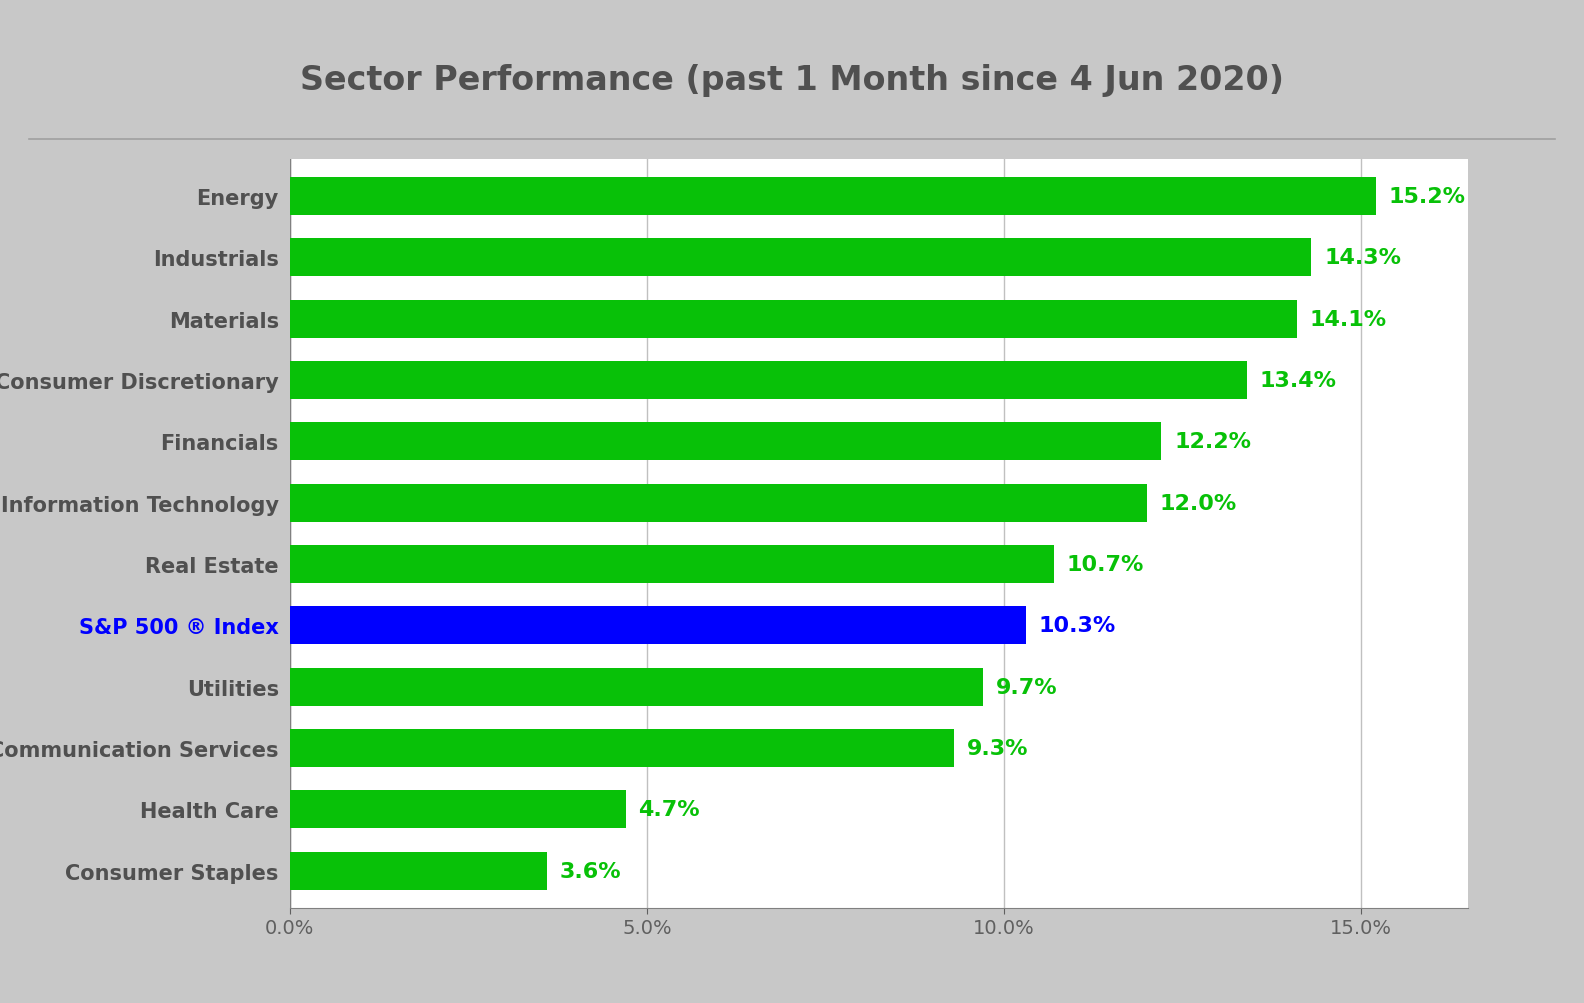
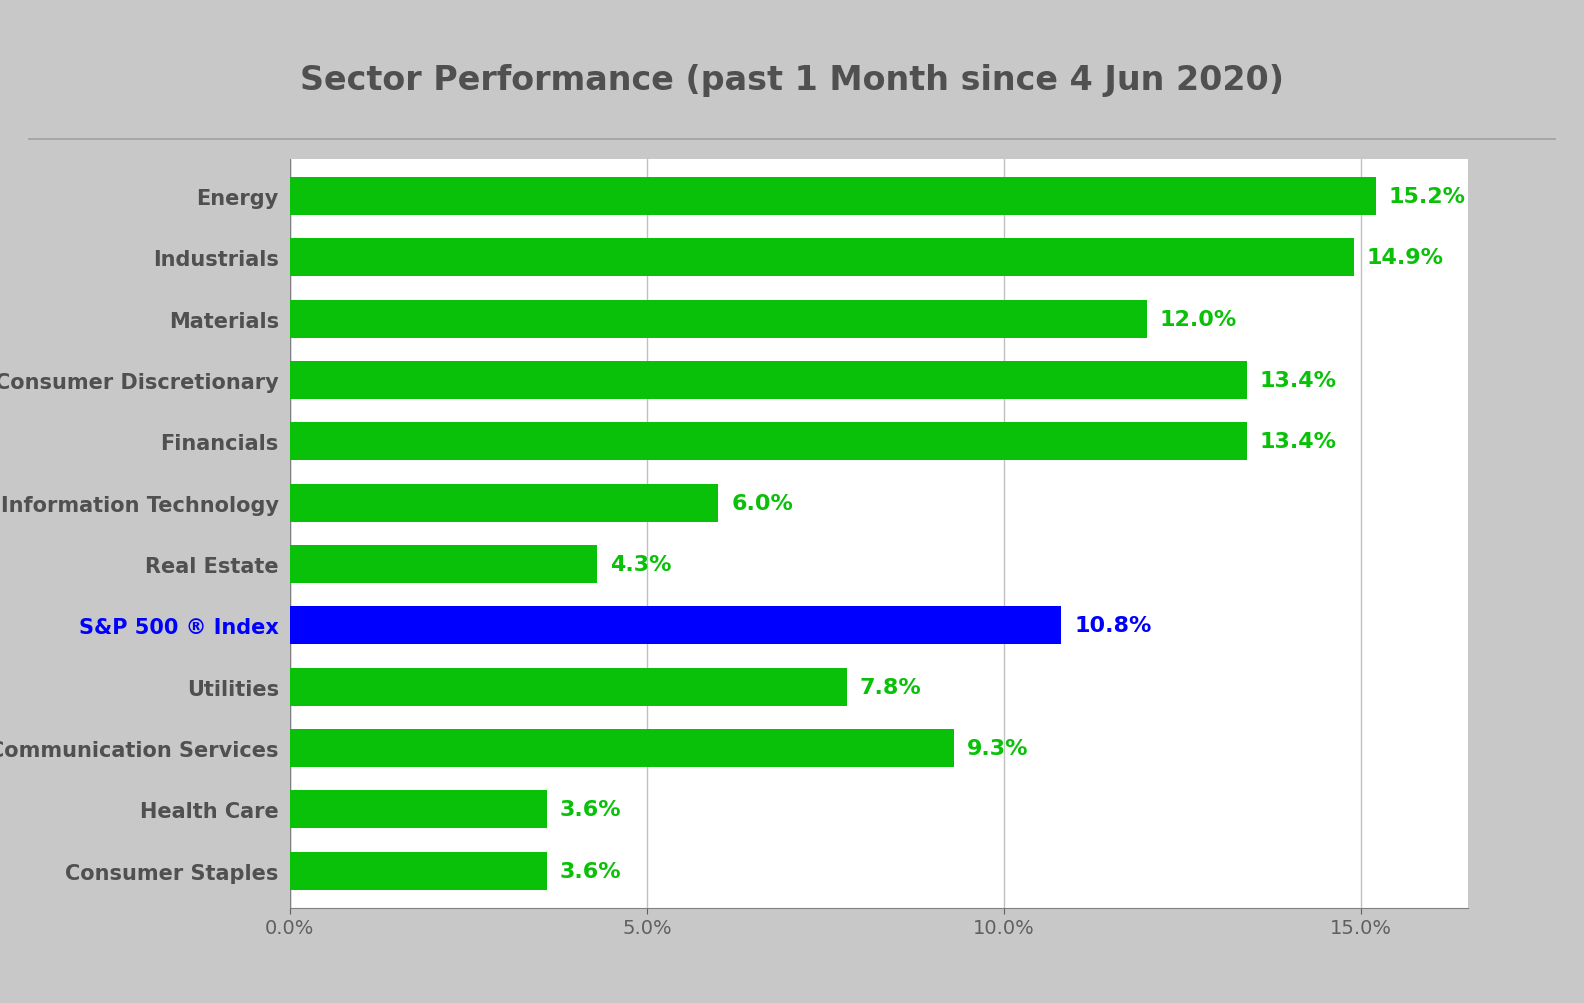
Industrials: 14.3% -> 14.9%
Materials: 14.1% -> 12.0%
Financials: 12.2% -> 13.4%
Information Technology: 12.0% -> 6.0%
Real Estate: 10.7% -> 4.3%
S&P 500 ® Index: 10.3% -> 10.8%
Utilities: 9.7% -> 7.8%
Health Care: 4.7% -> 3.6%
